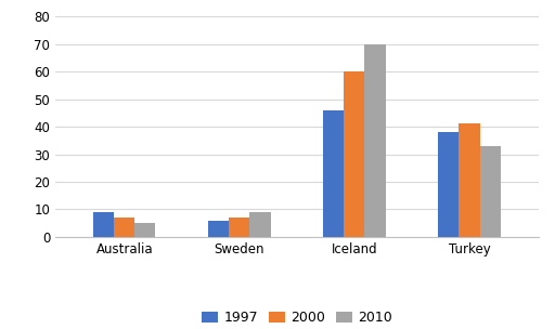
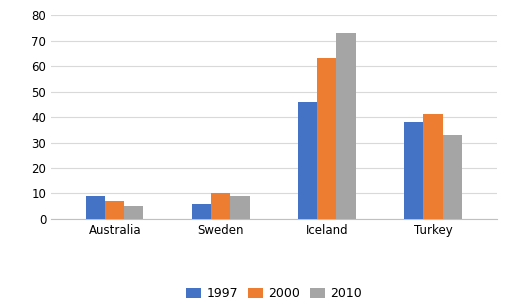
2000/Sweden: 7 -> 10
2000/Iceland: 60 -> 63
2010/Iceland: 70 -> 73
